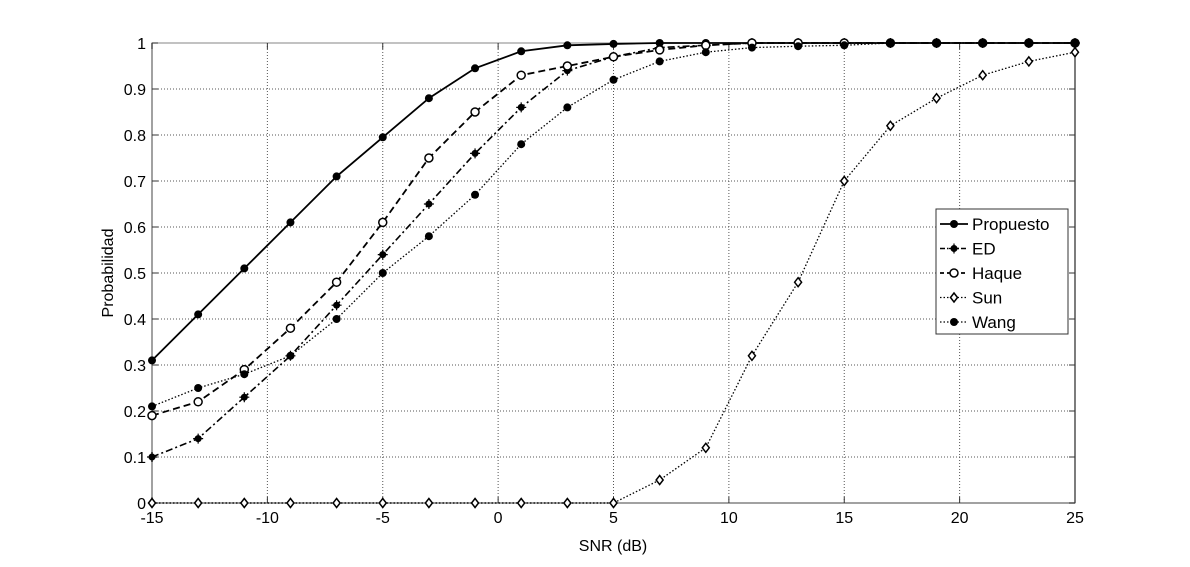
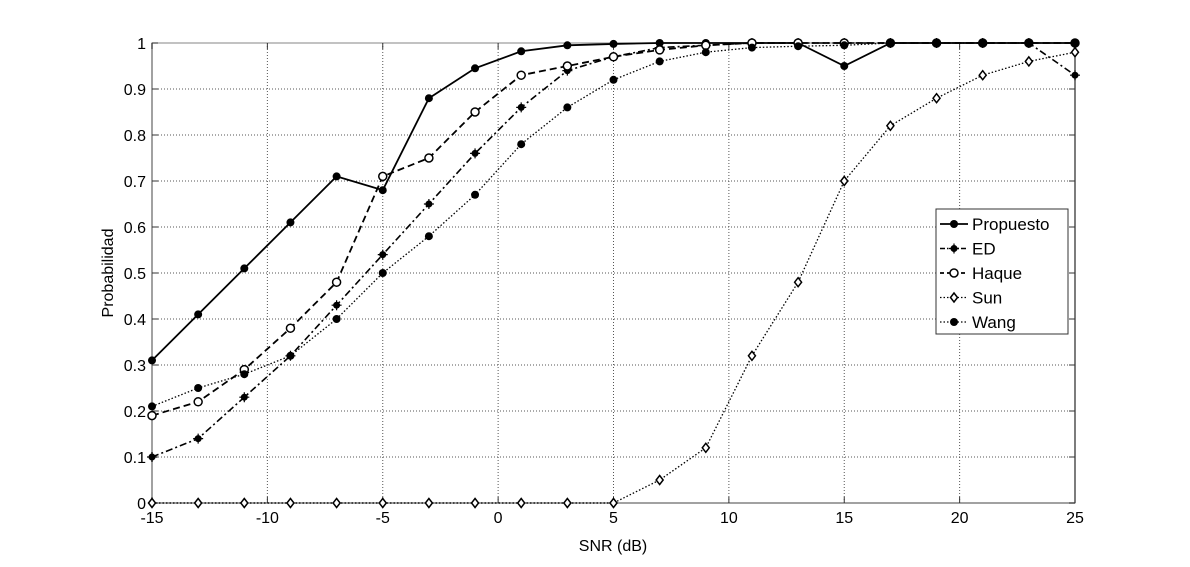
Propuesto/-5: 0.80 -> 0.68
Haque/-5: 0.61 -> 0.71
Propuesto/15: 1.00 -> 0.95
ED/25: 1.00 -> 0.93
